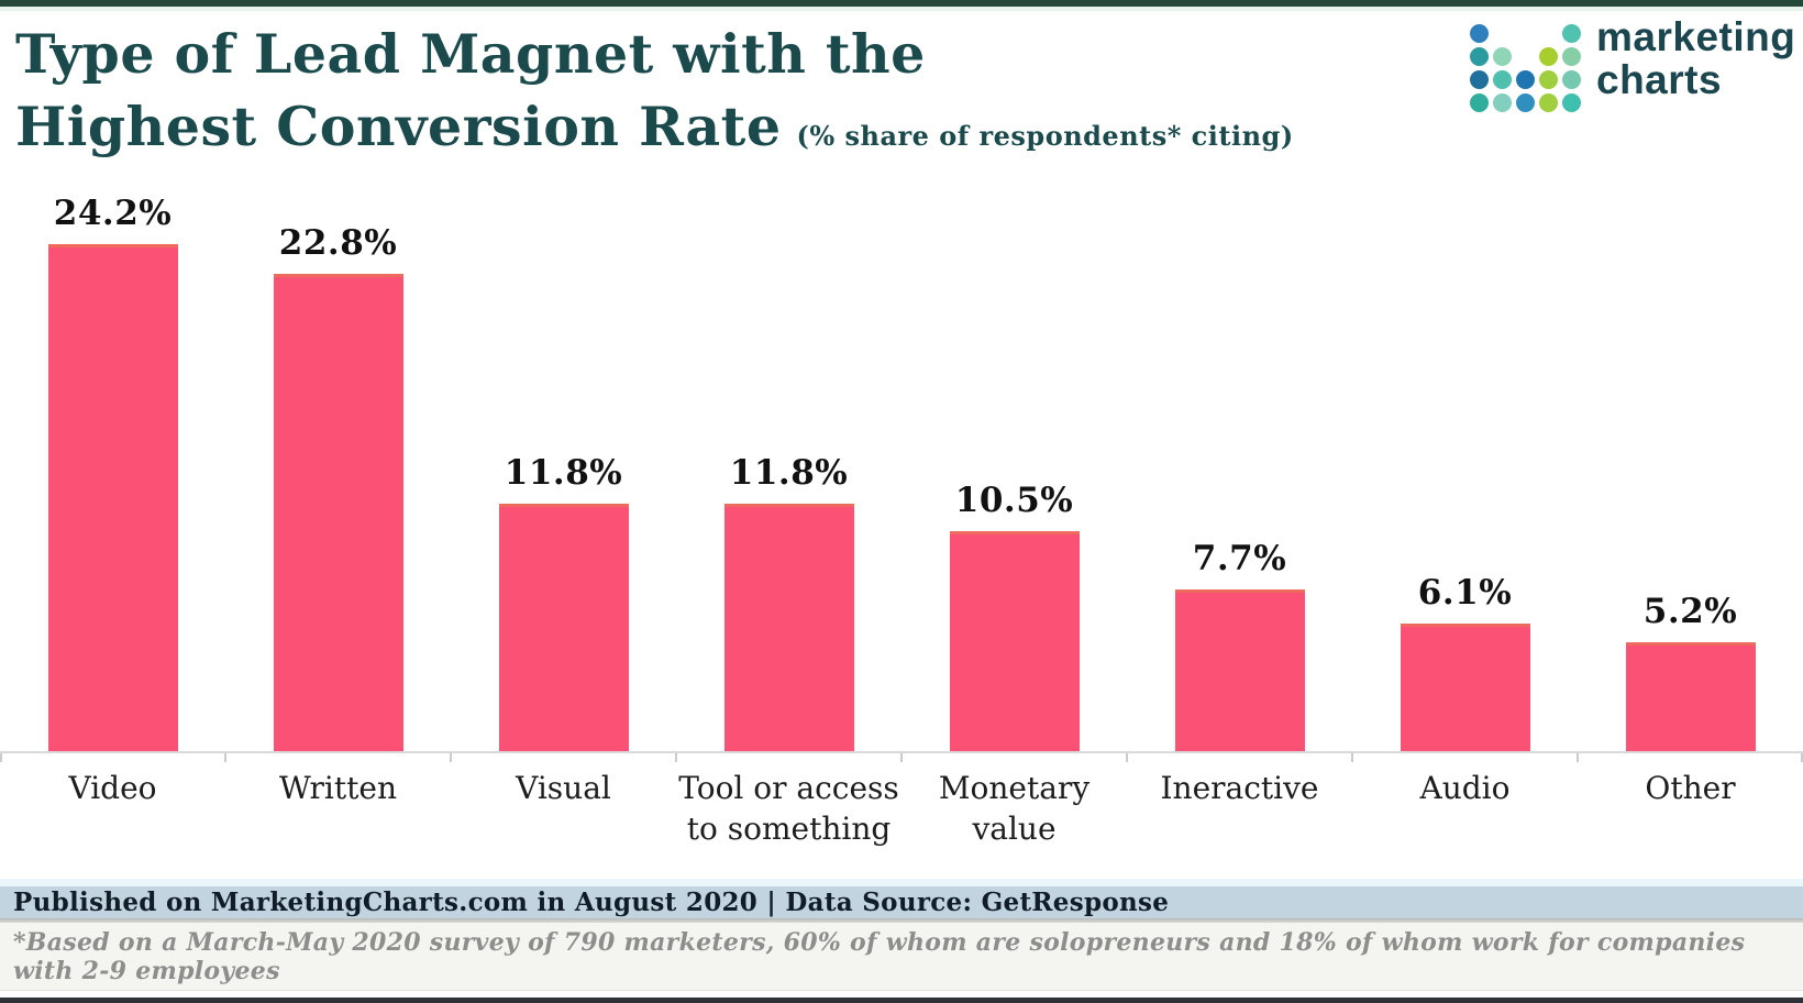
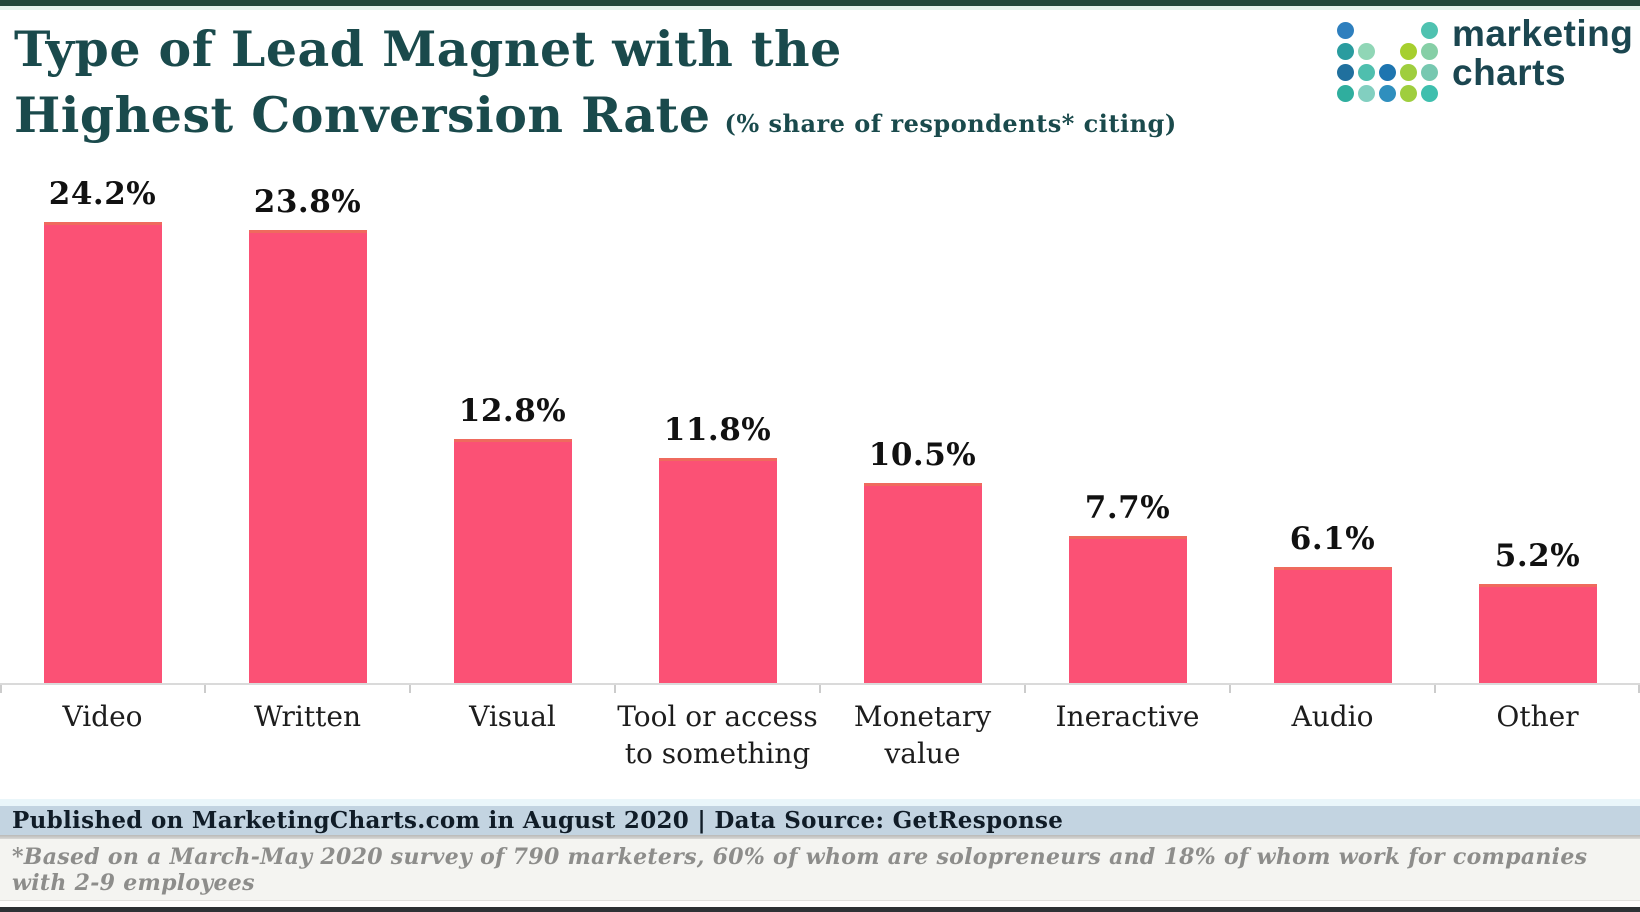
Written: 22.8% -> 23.8%
Visual: 11.8% -> 12.8%
